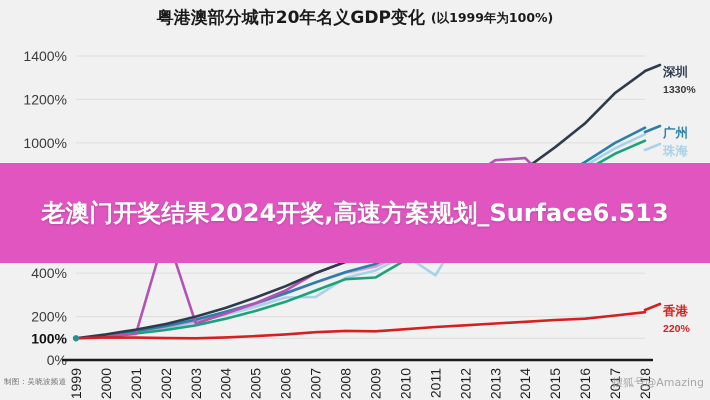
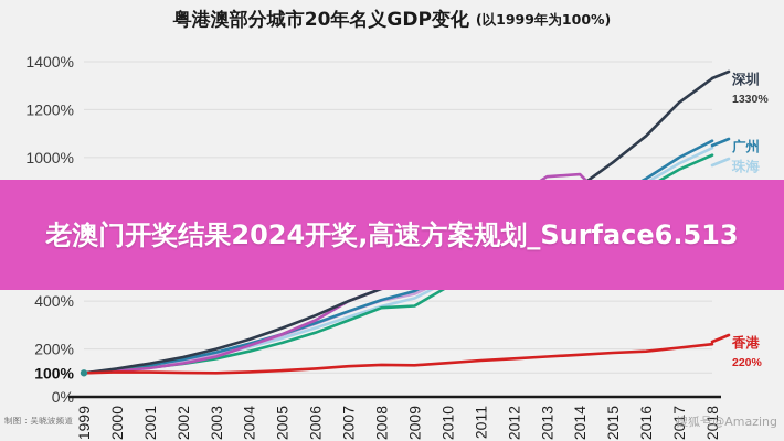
澳门/2002: 590% -> 140%
珠海/2007: 290% -> 330%
深圳/2010: 740% -> 570%
珠海/2011: 390% -> 550%
